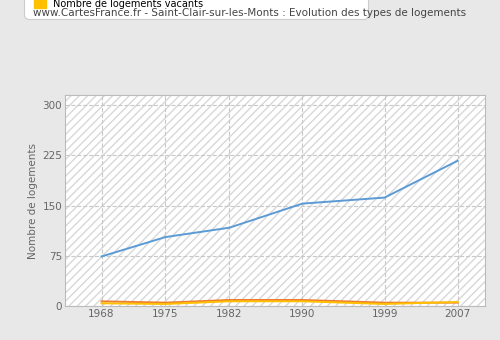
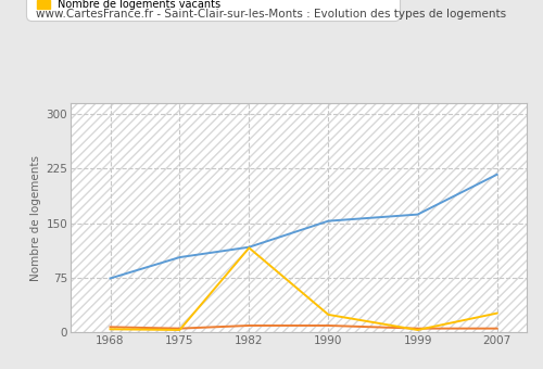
Nombre de logements vacants/1982: 7 -> 116
Nombre de logements vacants/1990: 7 -> 24
Nombre de logements vacants/2007: 6 -> 26
